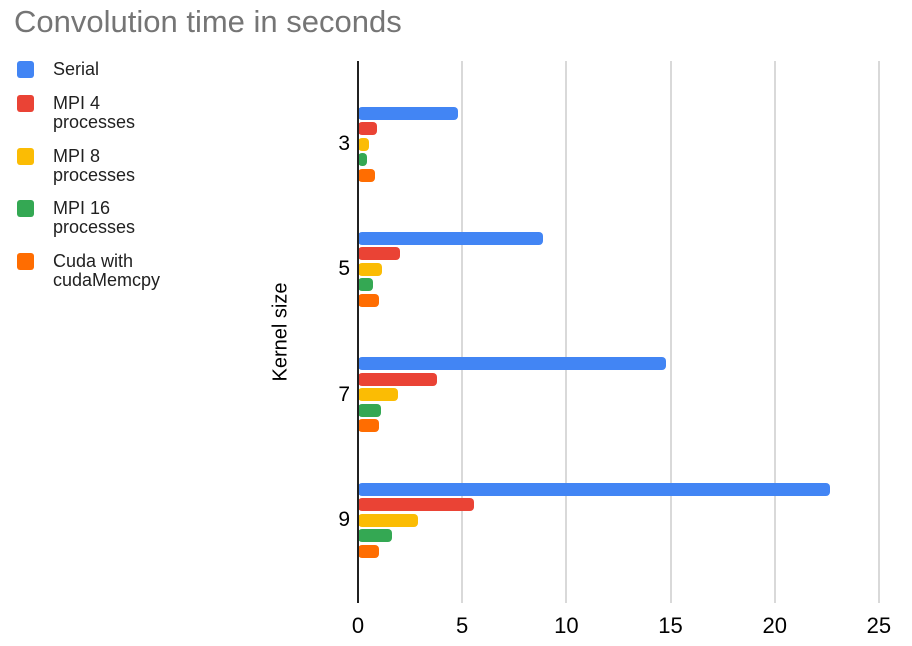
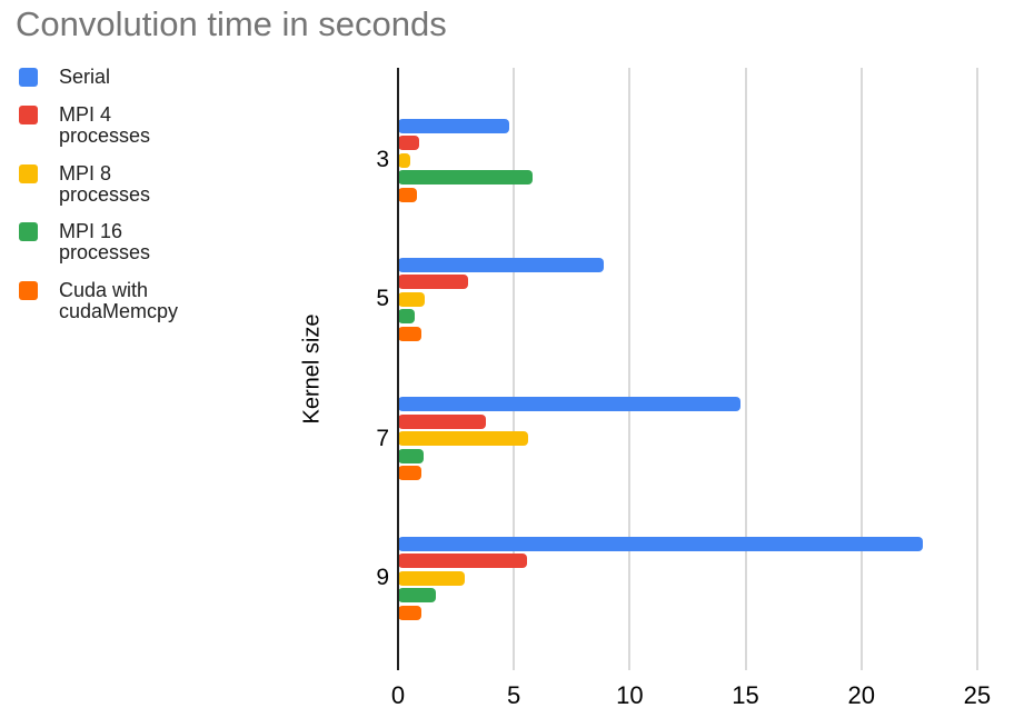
MPI 16 processes/3: 0.5 -> 5.8
MPI 4 processes/5: 2.0 -> 3.0
MPI 8 processes/7: 1.9 -> 5.6
